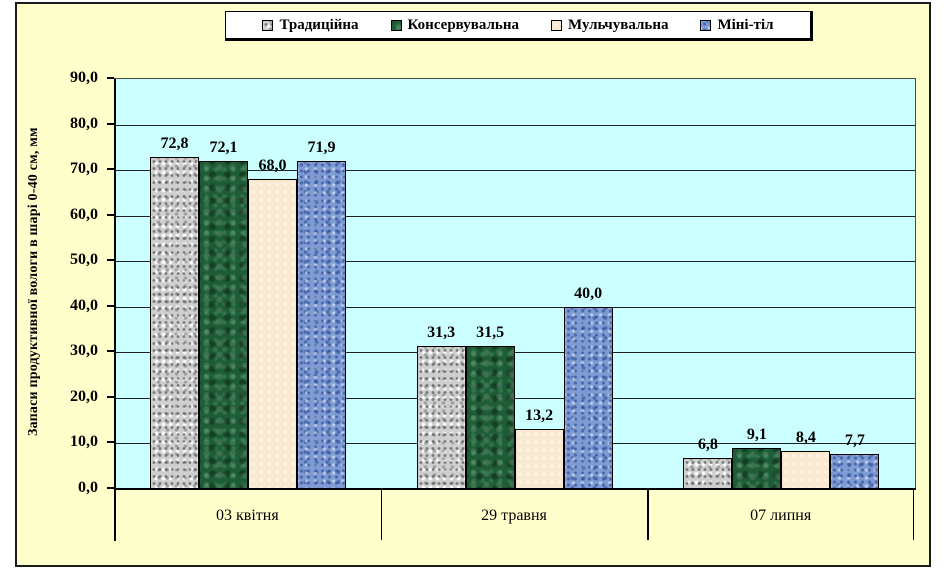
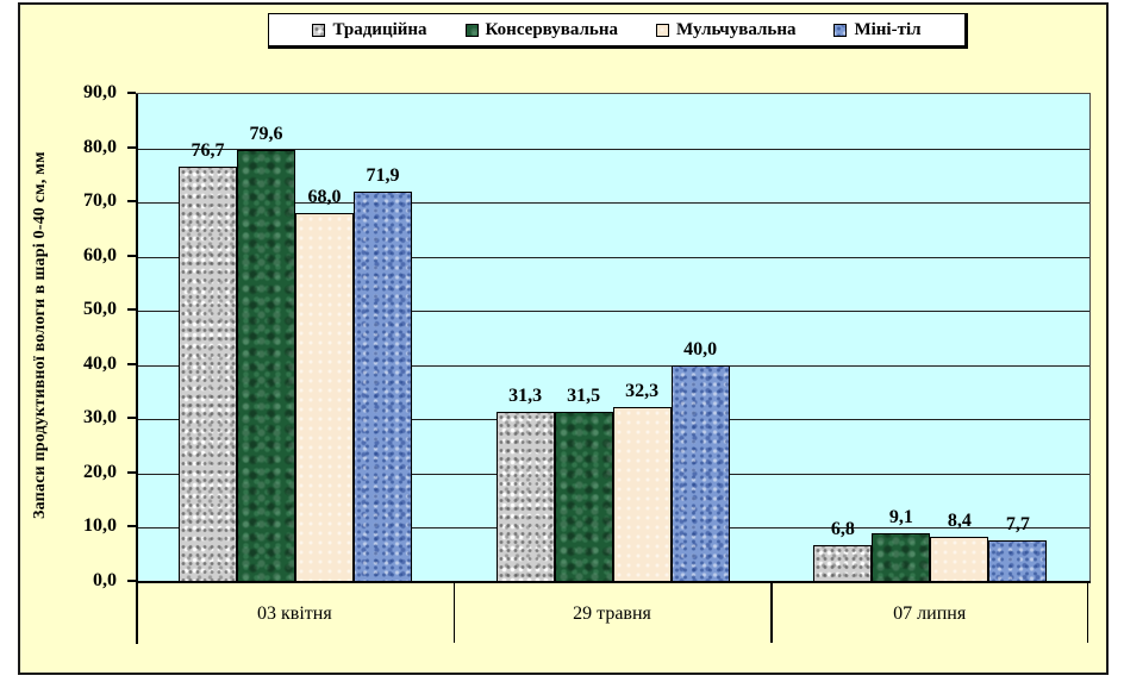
Традиційна/03 квітня: 72,8 -> 76,7
Консервувальна/03 квітня: 72,1 -> 79,6
Мульчувальна/29 травня: 13,2 -> 32,3
